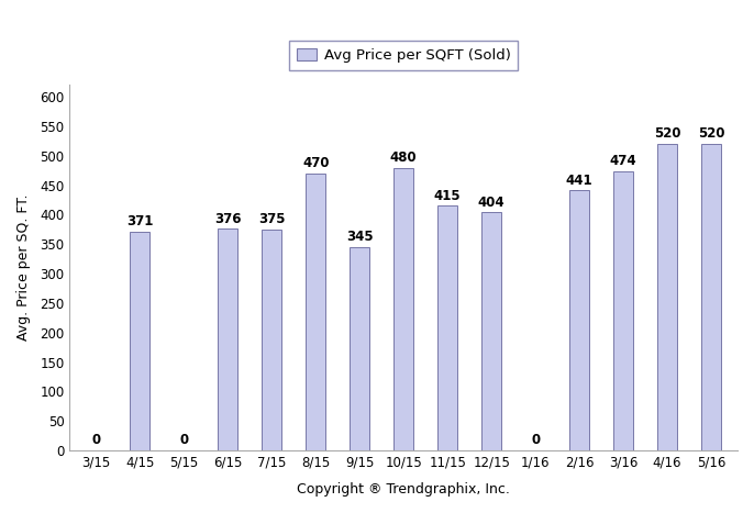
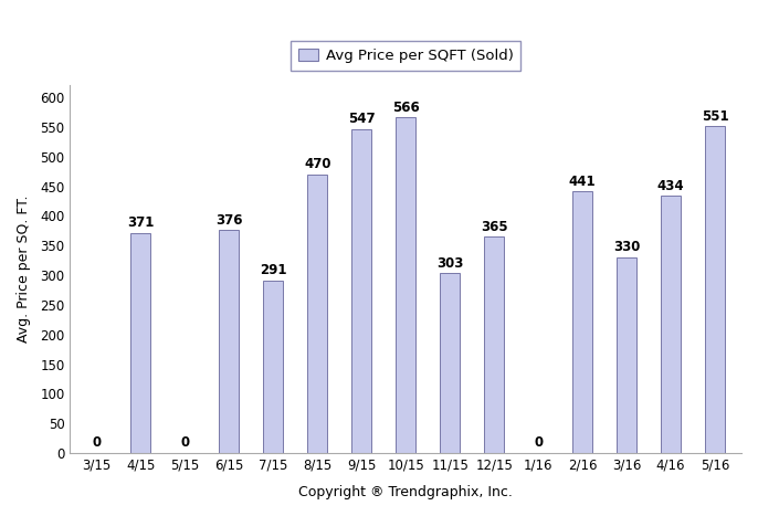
7/15: 375 -> 291
9/15: 345 -> 547
10/15: 480 -> 566
11/15: 415 -> 303
12/15: 404 -> 365
3/16: 474 -> 330
4/16: 520 -> 434
5/16: 520 -> 551
